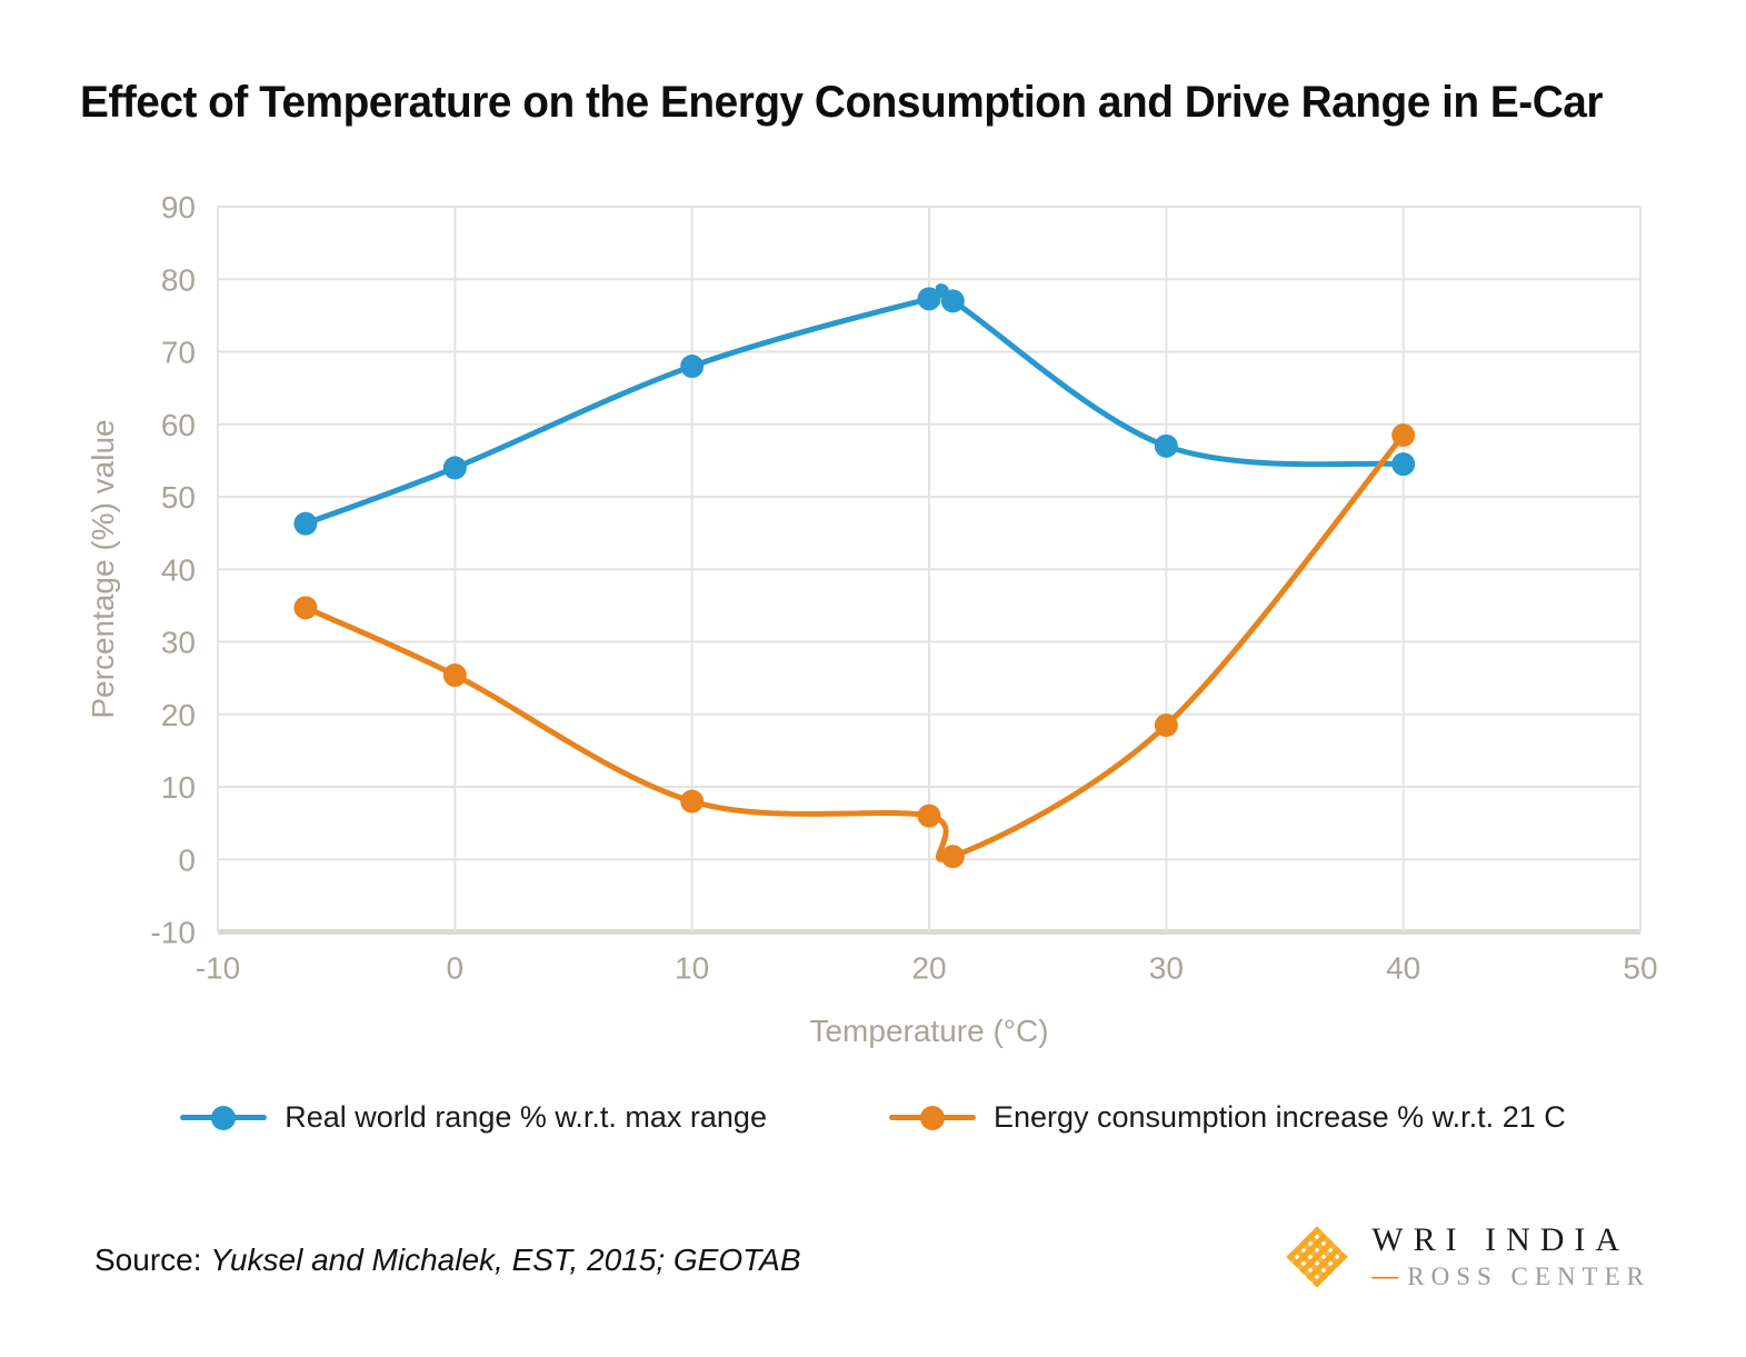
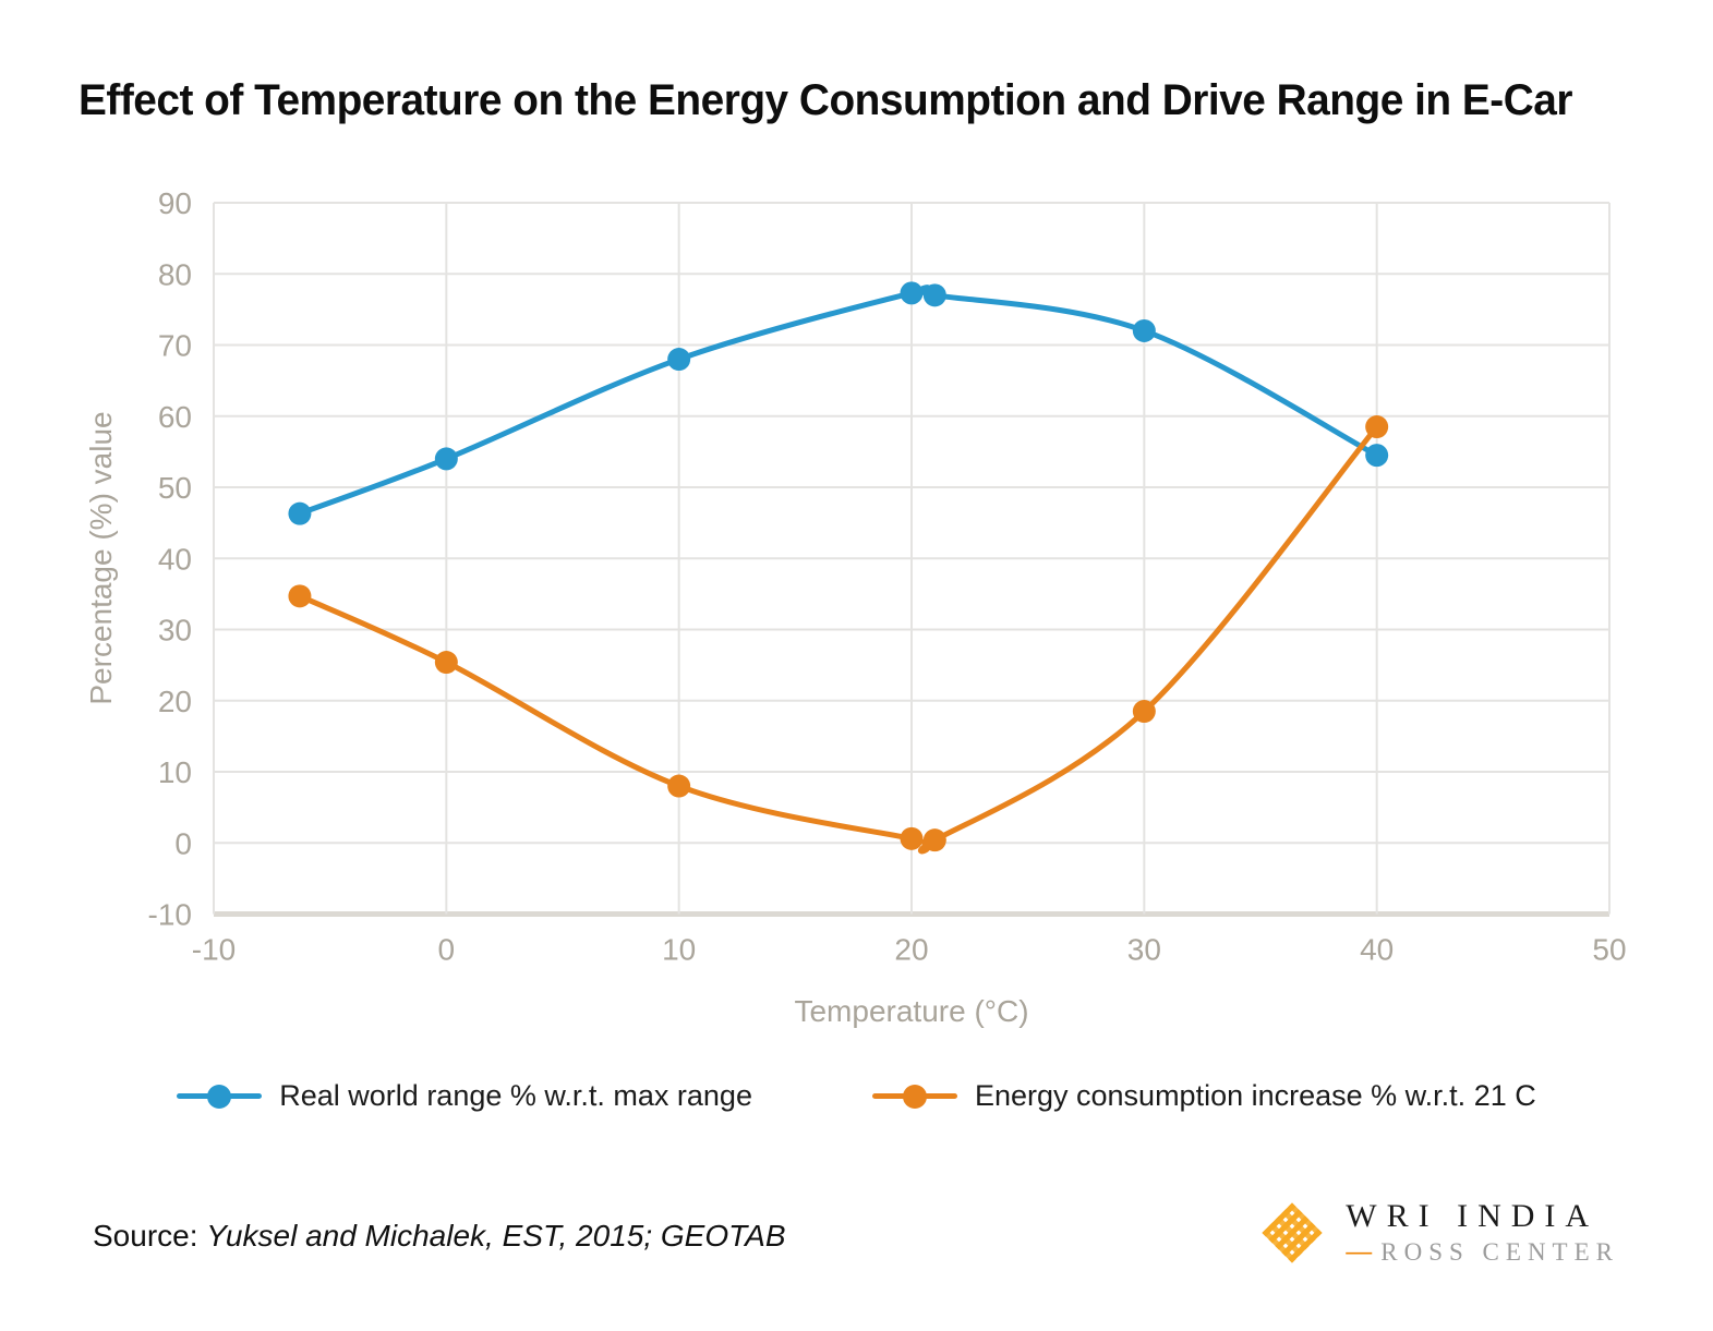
Energy consumption increase % w.r.t. 21 C/20: 6 -> 1
Real world range % w.r.t. max range/30: 57 -> 72
